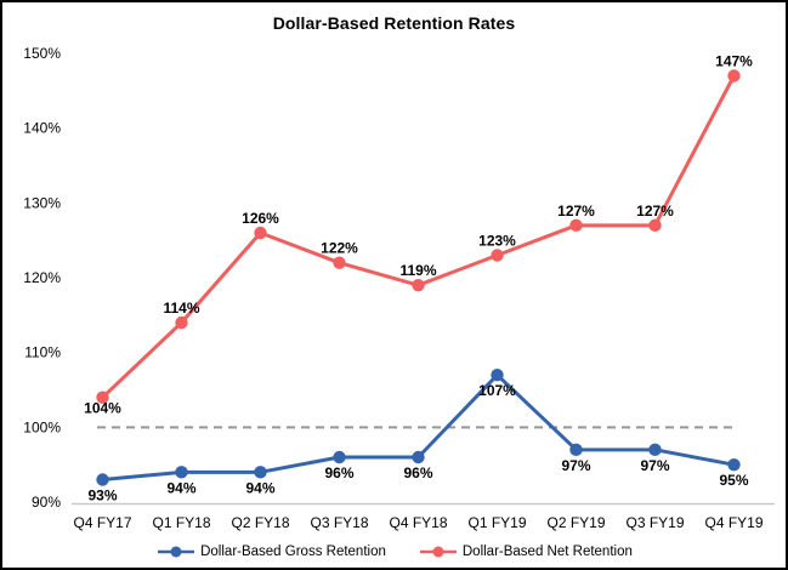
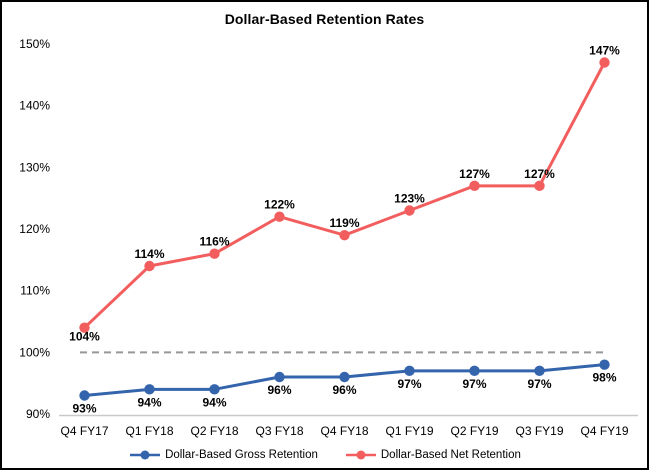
Dollar-Based Net Retention/Q2 FY18: 126% -> 116%
Dollar-Based Gross Retention/Q1 FY19: 107% -> 97%
Dollar-Based Gross Retention/Q4 FY19: 95% -> 98%
